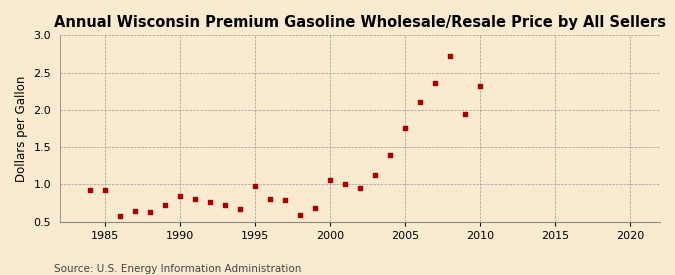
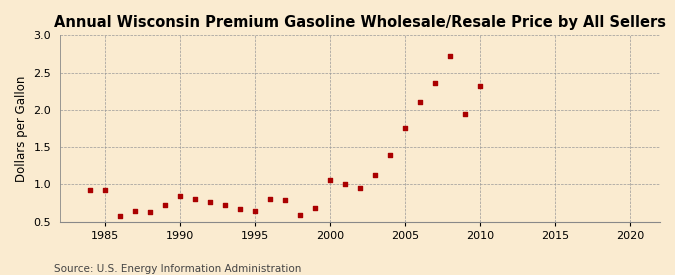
1995: 0.98 -> 0.65
